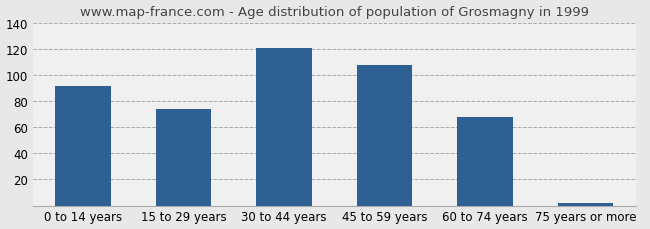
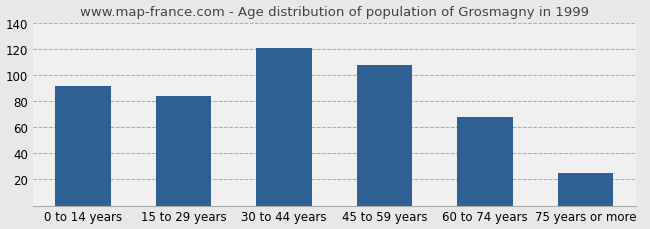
15 to 29 years: 74 -> 84
75 years or more: 2 -> 25
